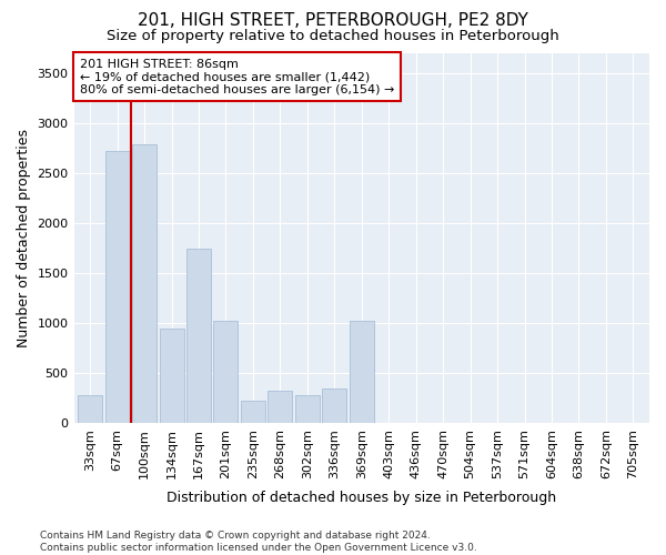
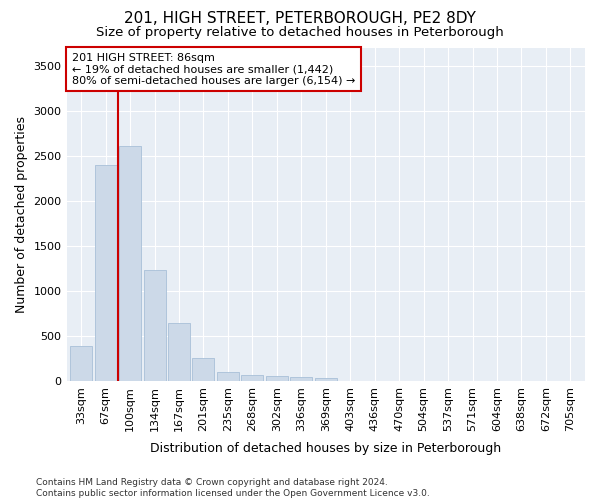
33sqm: 280 -> 390
67sqm: 2720 -> 2400
100sqm: 2780 -> 2610
134sqm: 940 -> 1230
167sqm: 1740 -> 640
201sqm: 1020 -> 260
235sqm: 220 -> 100
268sqm: 320 -> 60
302sqm: 280 -> 60
336sqm: 340 -> 40
369sqm: 1020 -> 30
